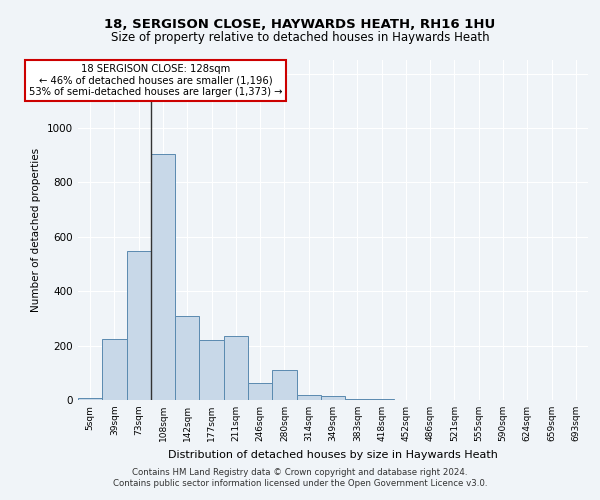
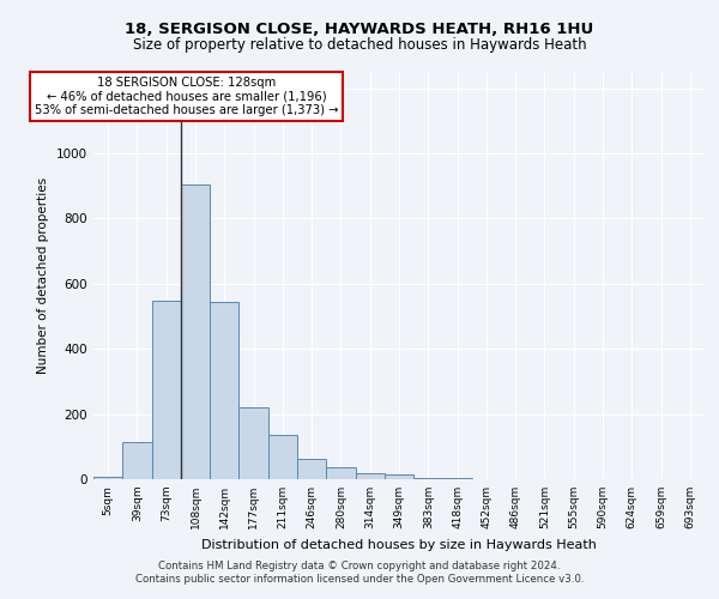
39sqm: 225 -> 115
142sqm: 310 -> 543
211sqm: 235 -> 135
280sqm: 110 -> 35
